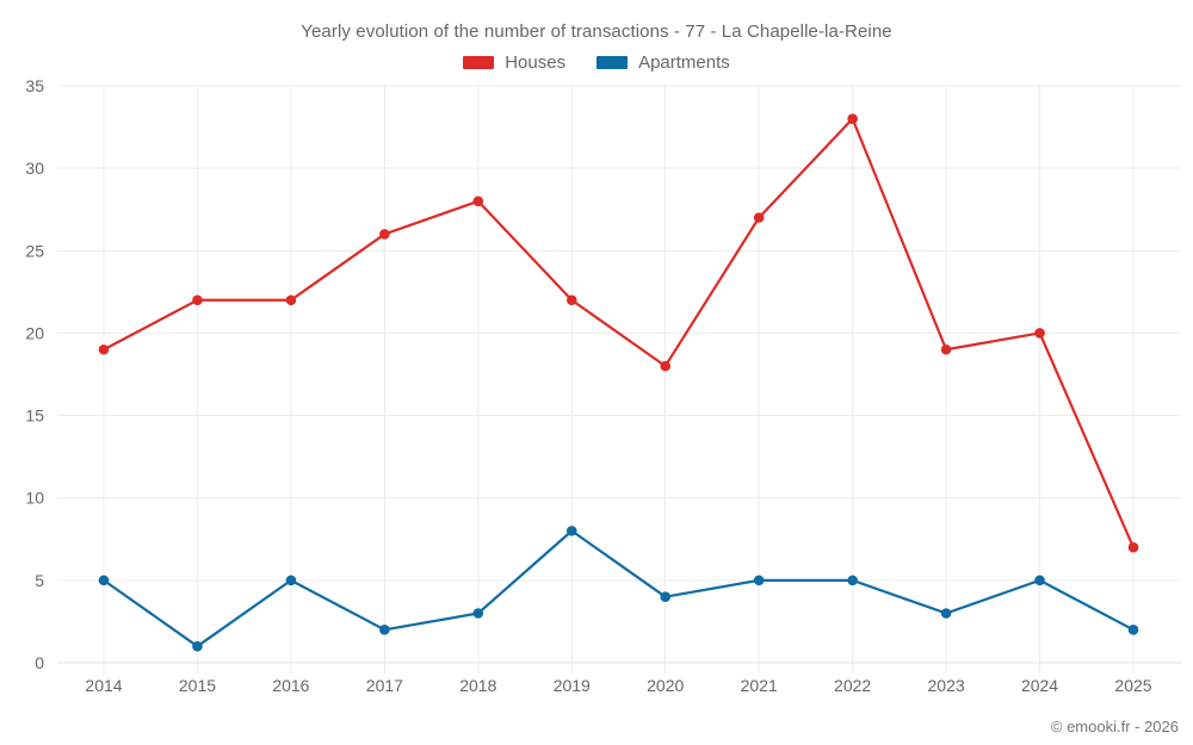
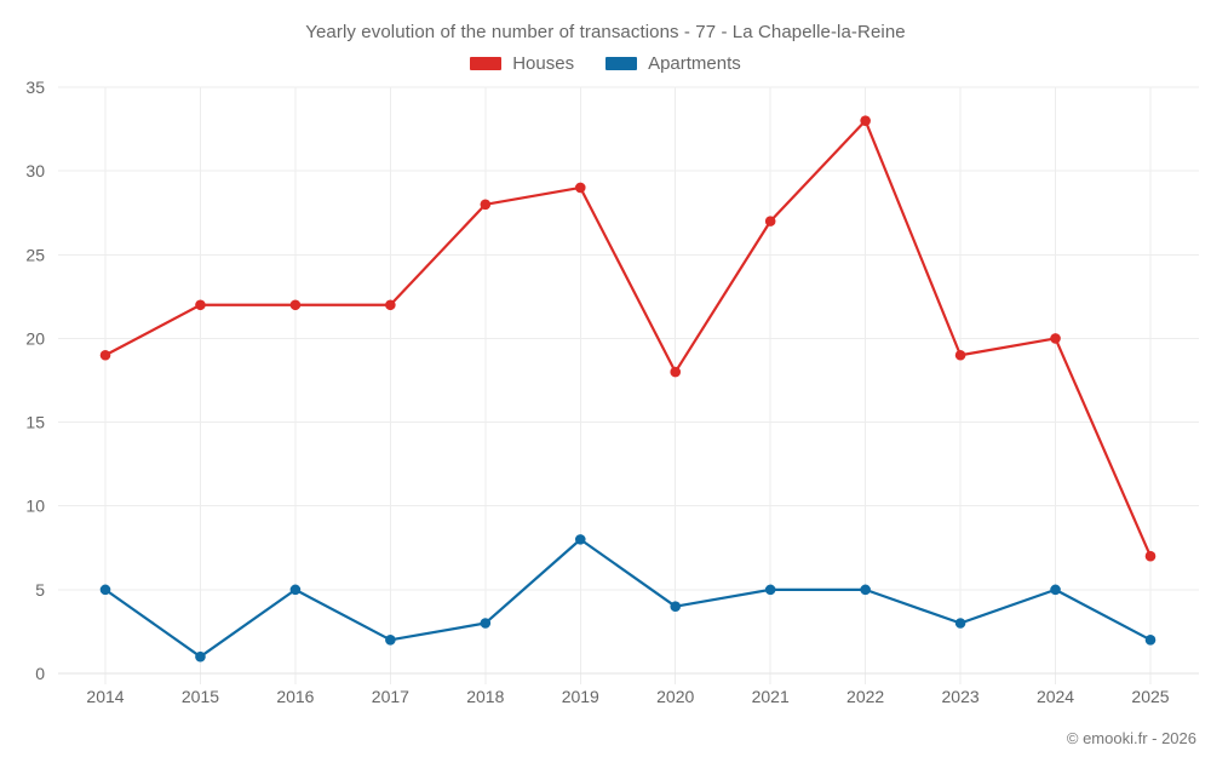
Houses/2017: 26 -> 22
Houses/2019: 22 -> 29
